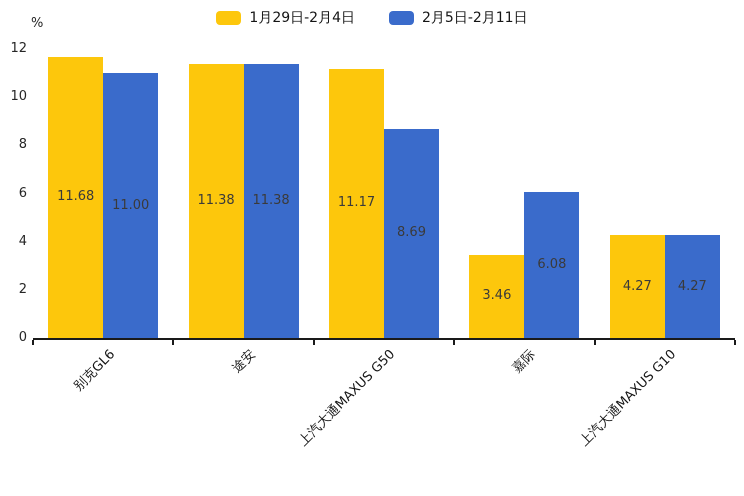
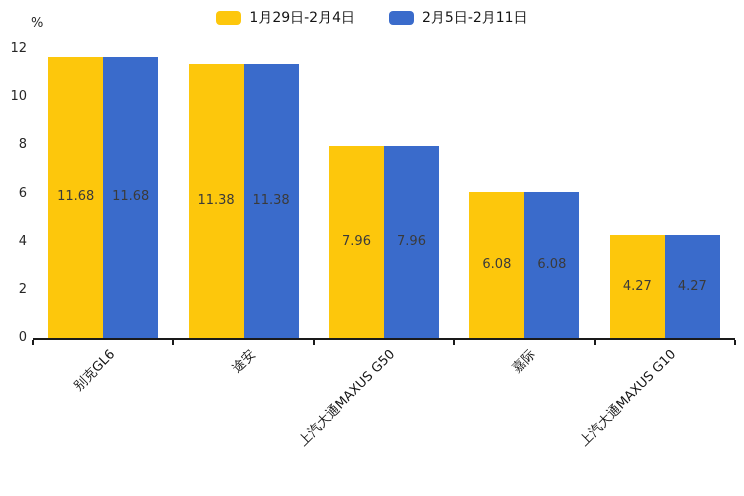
2月5日-2月11日/别克GL6: 11.00 -> 11.68
1月29日-2月4日/上汽大通MAXUS G50: 11.17 -> 7.96
2月5日-2月11日/上汽大通MAXUS G50: 8.69 -> 7.96
1月29日-2月4日/嘉际: 3.46 -> 6.08
